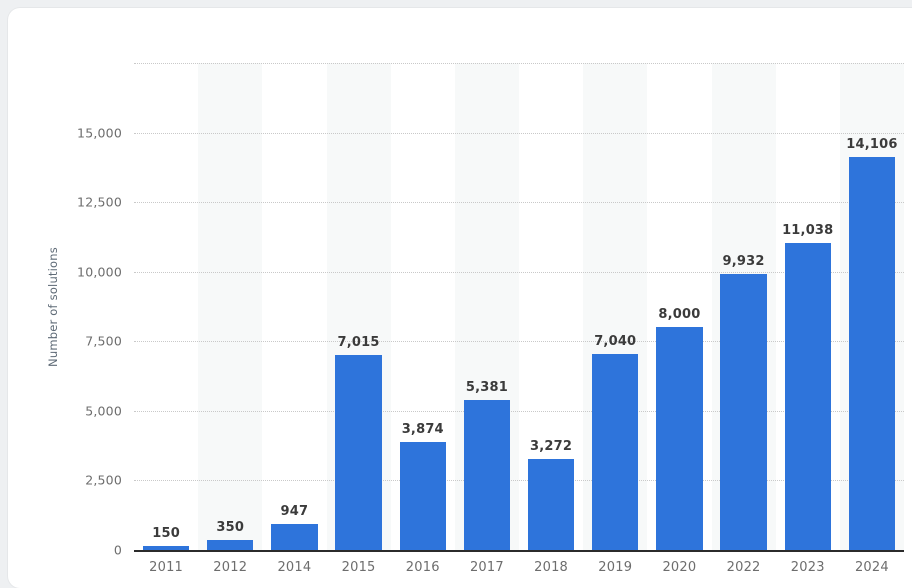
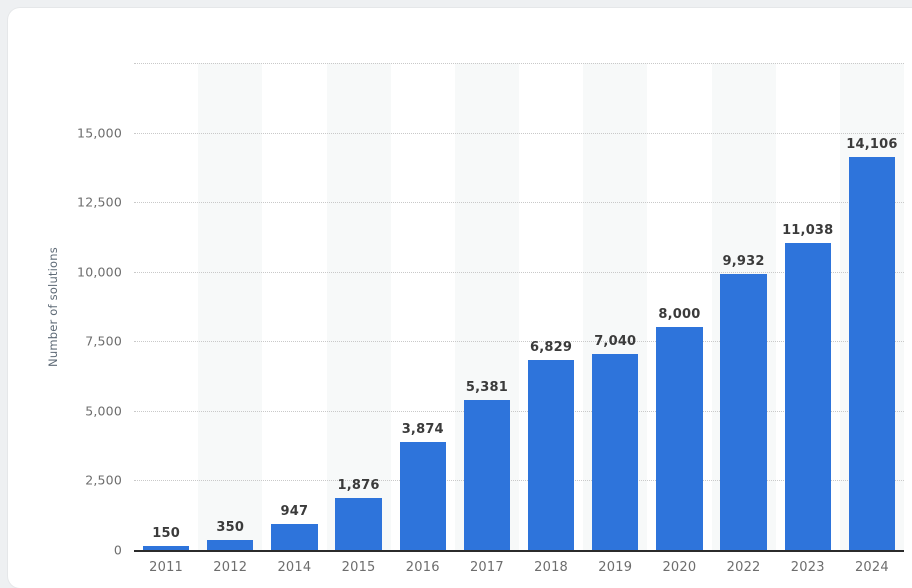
2015: 7,015 -> 1,876
2018: 3,272 -> 6,829
